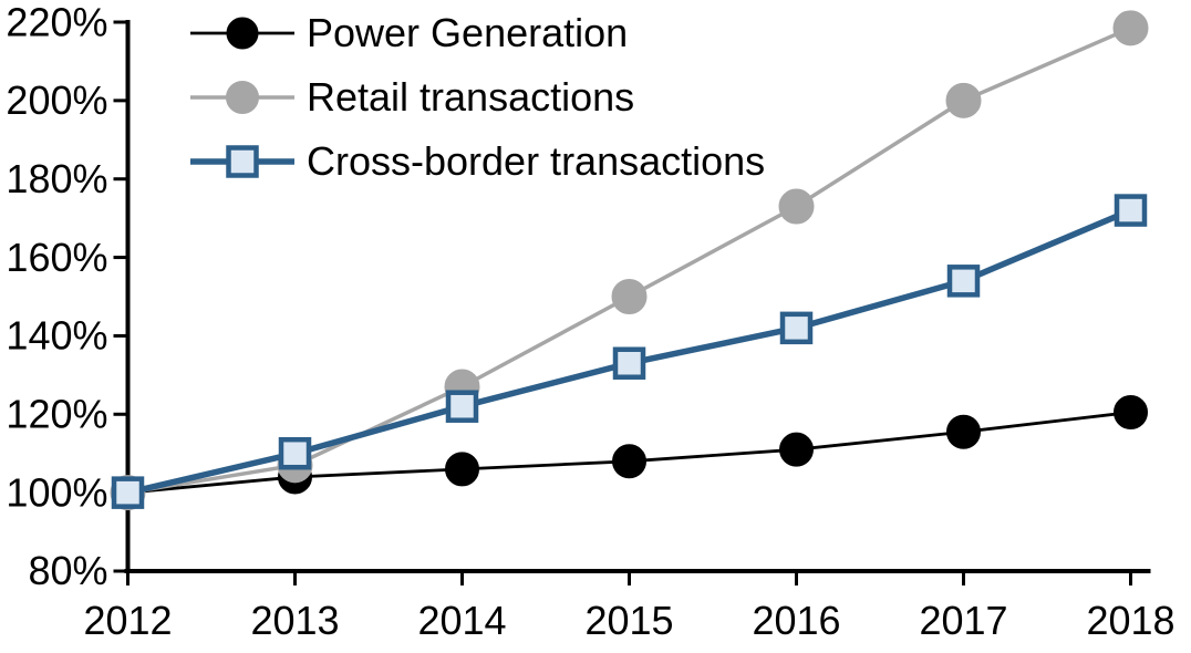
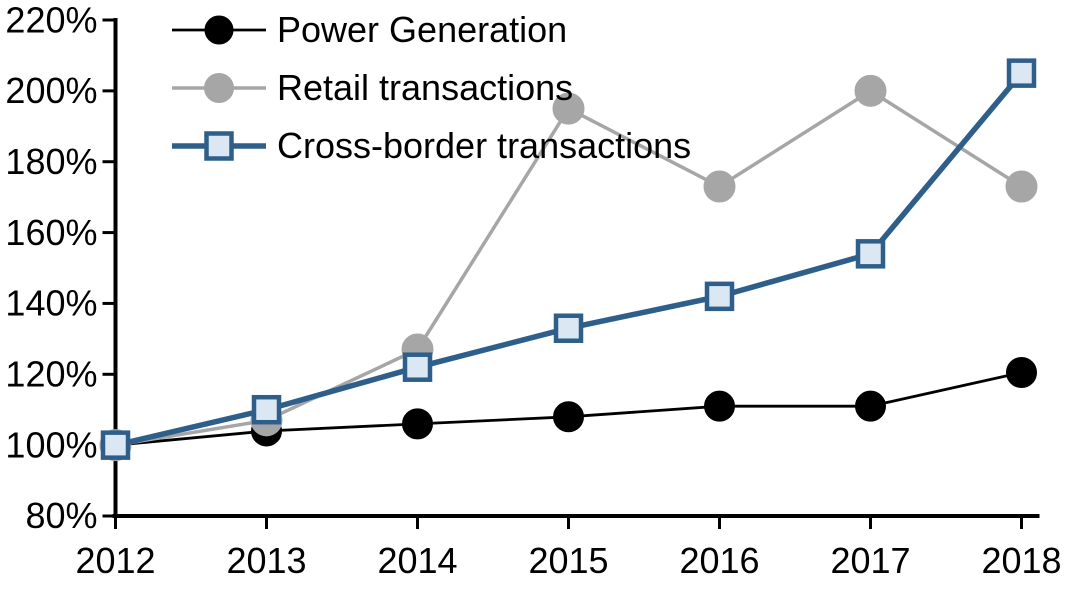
Retail transactions/2015: 150% -> 195%
Power Generation/2017: 116% -> 111%
Retail transactions/2018: 218% -> 173%
Cross-border transactions/2018: 172% -> 205%
